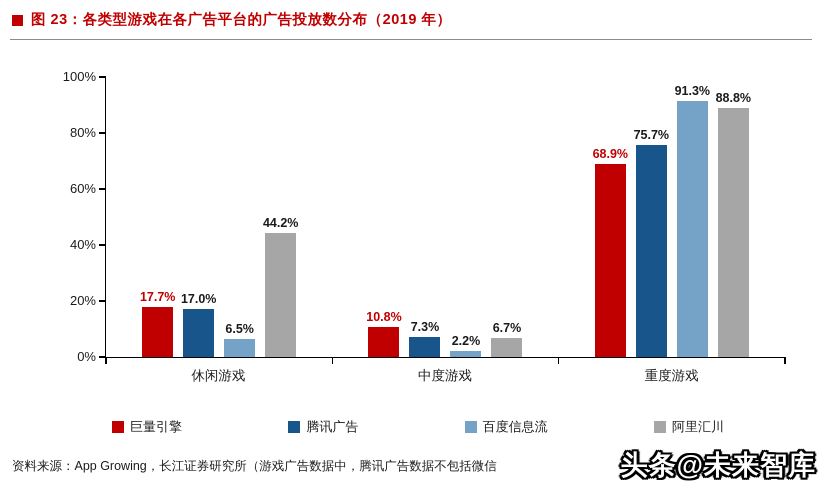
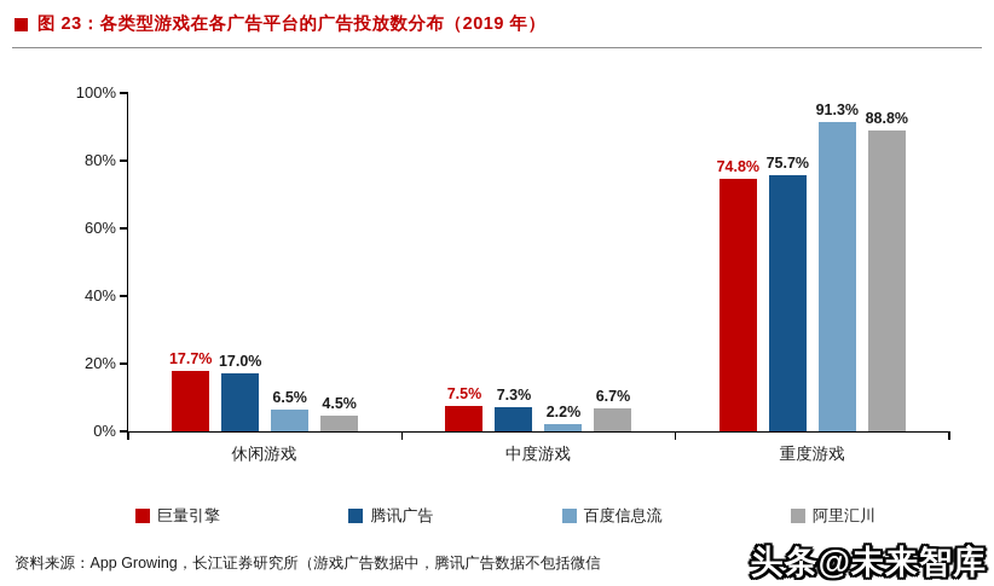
阿里汇川/休闲游戏: 44.2% -> 4.5%
巨量引擎/中度游戏: 10.8% -> 7.5%
巨量引擎/重度游戏: 68.9% -> 74.8%
